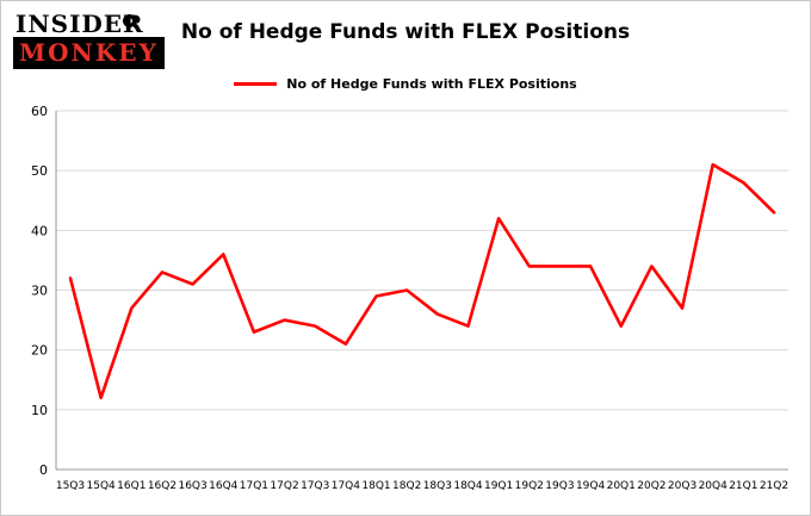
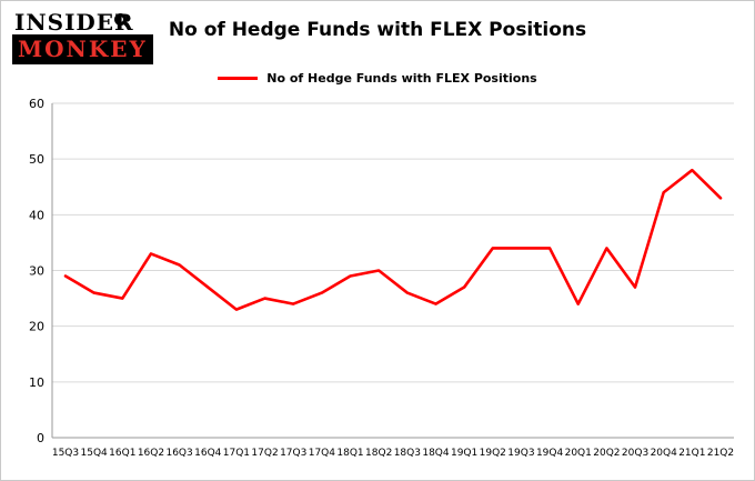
15Q3: 32 -> 29
15Q4: 12 -> 26
16Q1: 27 -> 25
16Q4: 36 -> 27
17Q4: 21 -> 26
19Q1: 42 -> 27
20Q4: 51 -> 44
